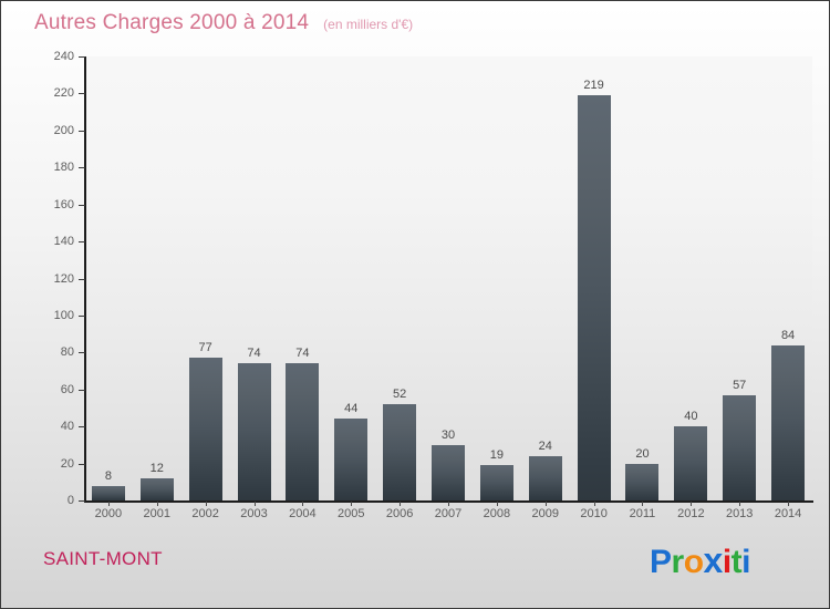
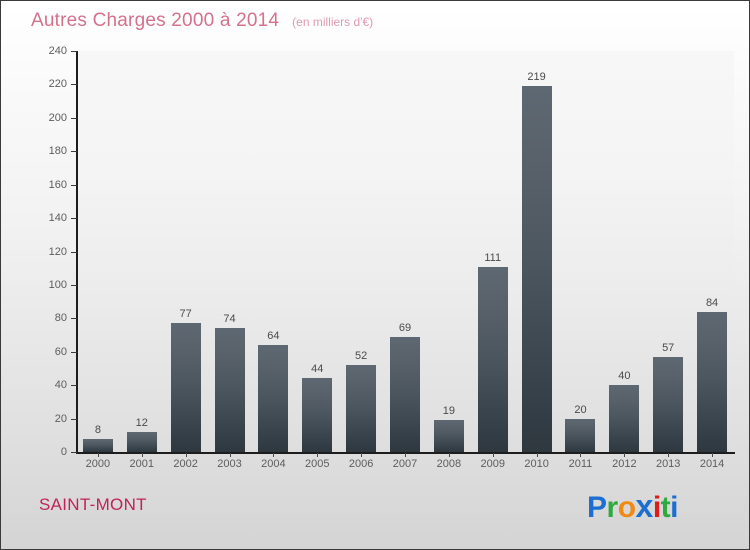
2004: 74 -> 64
2007: 30 -> 69
2009: 24 -> 111
